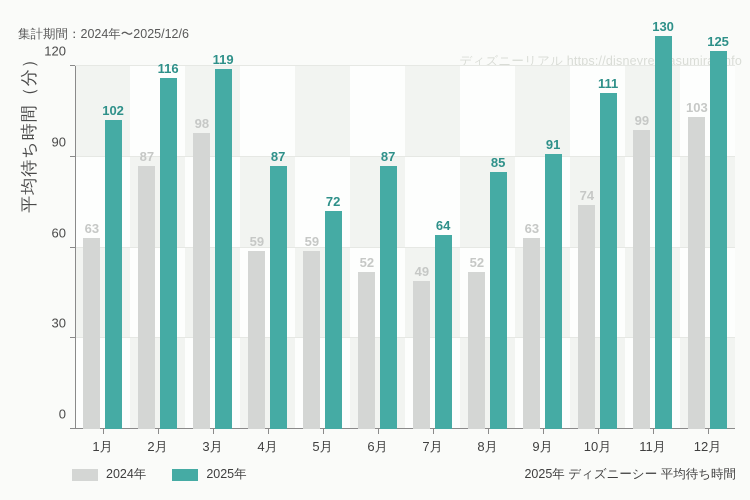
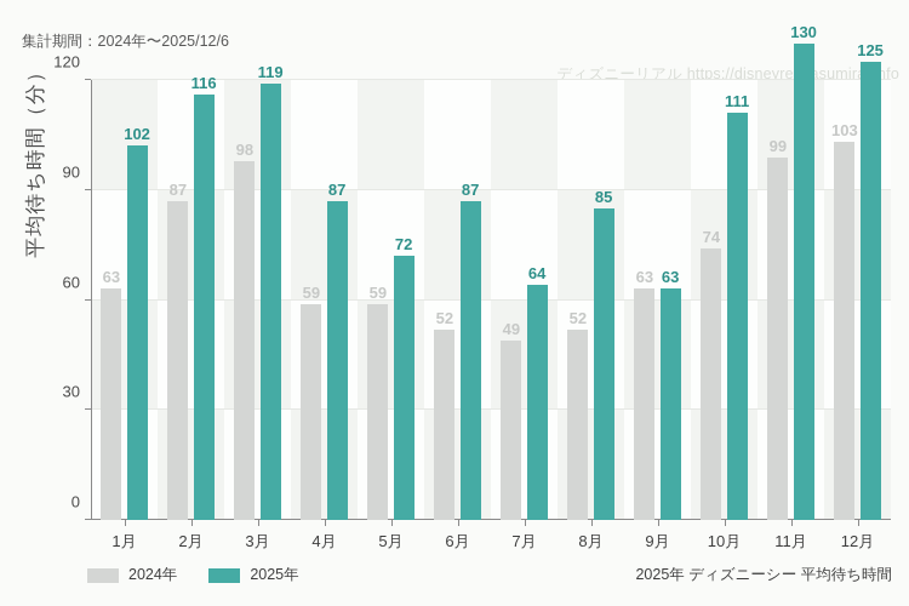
2025年/9月: 91 -> 63
